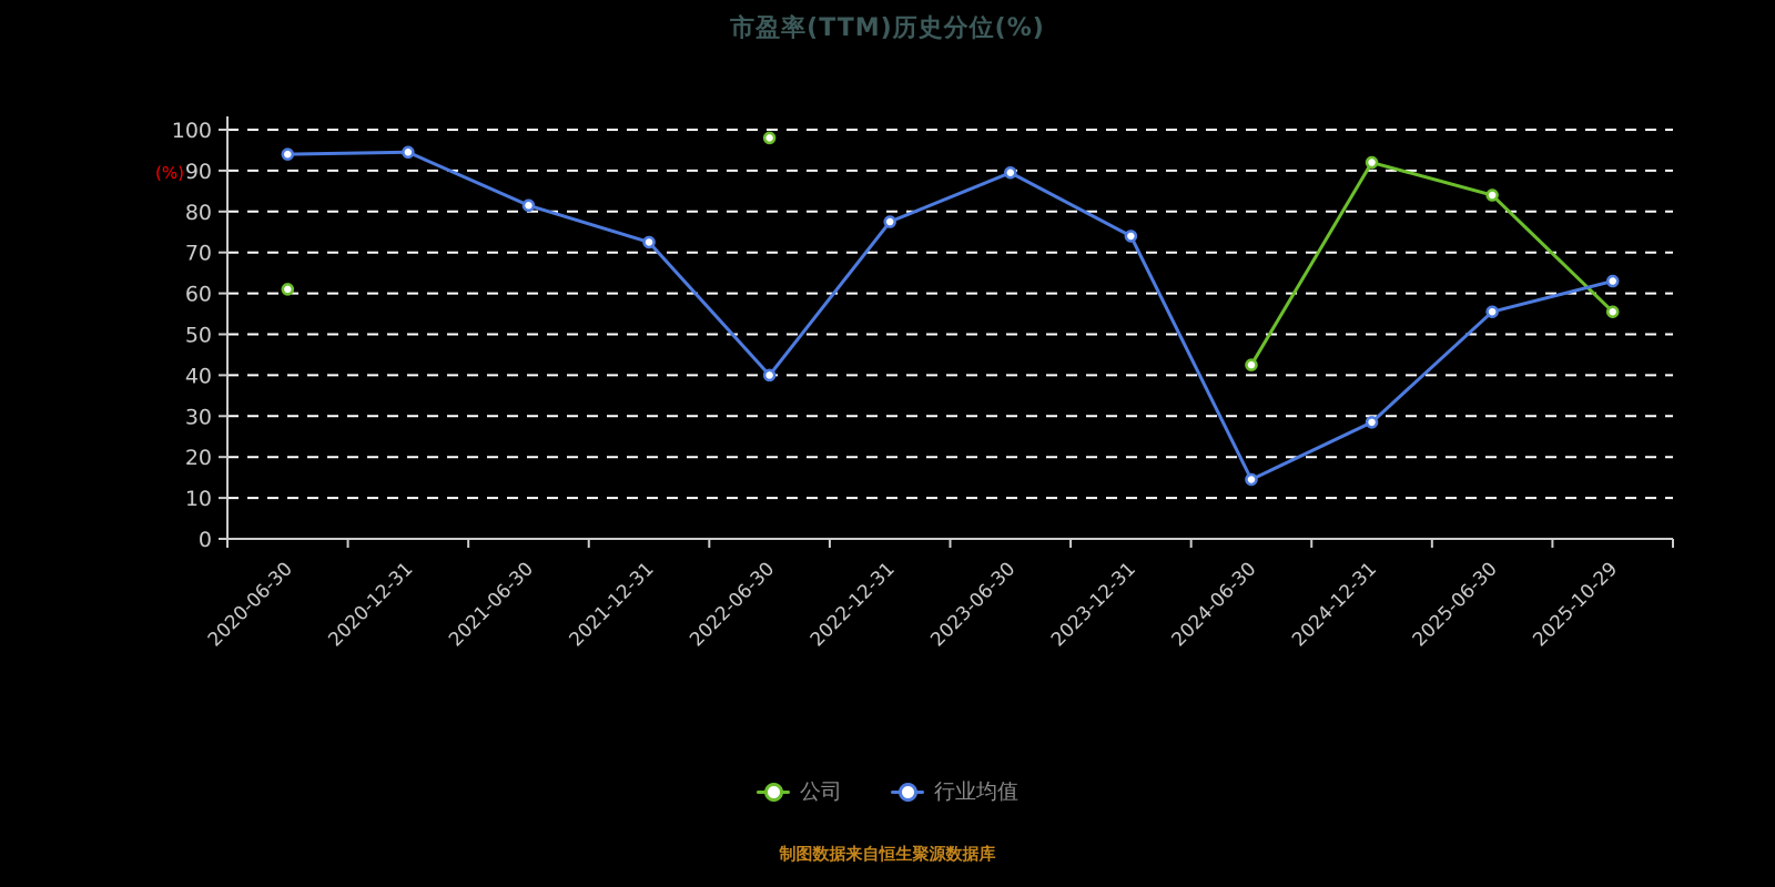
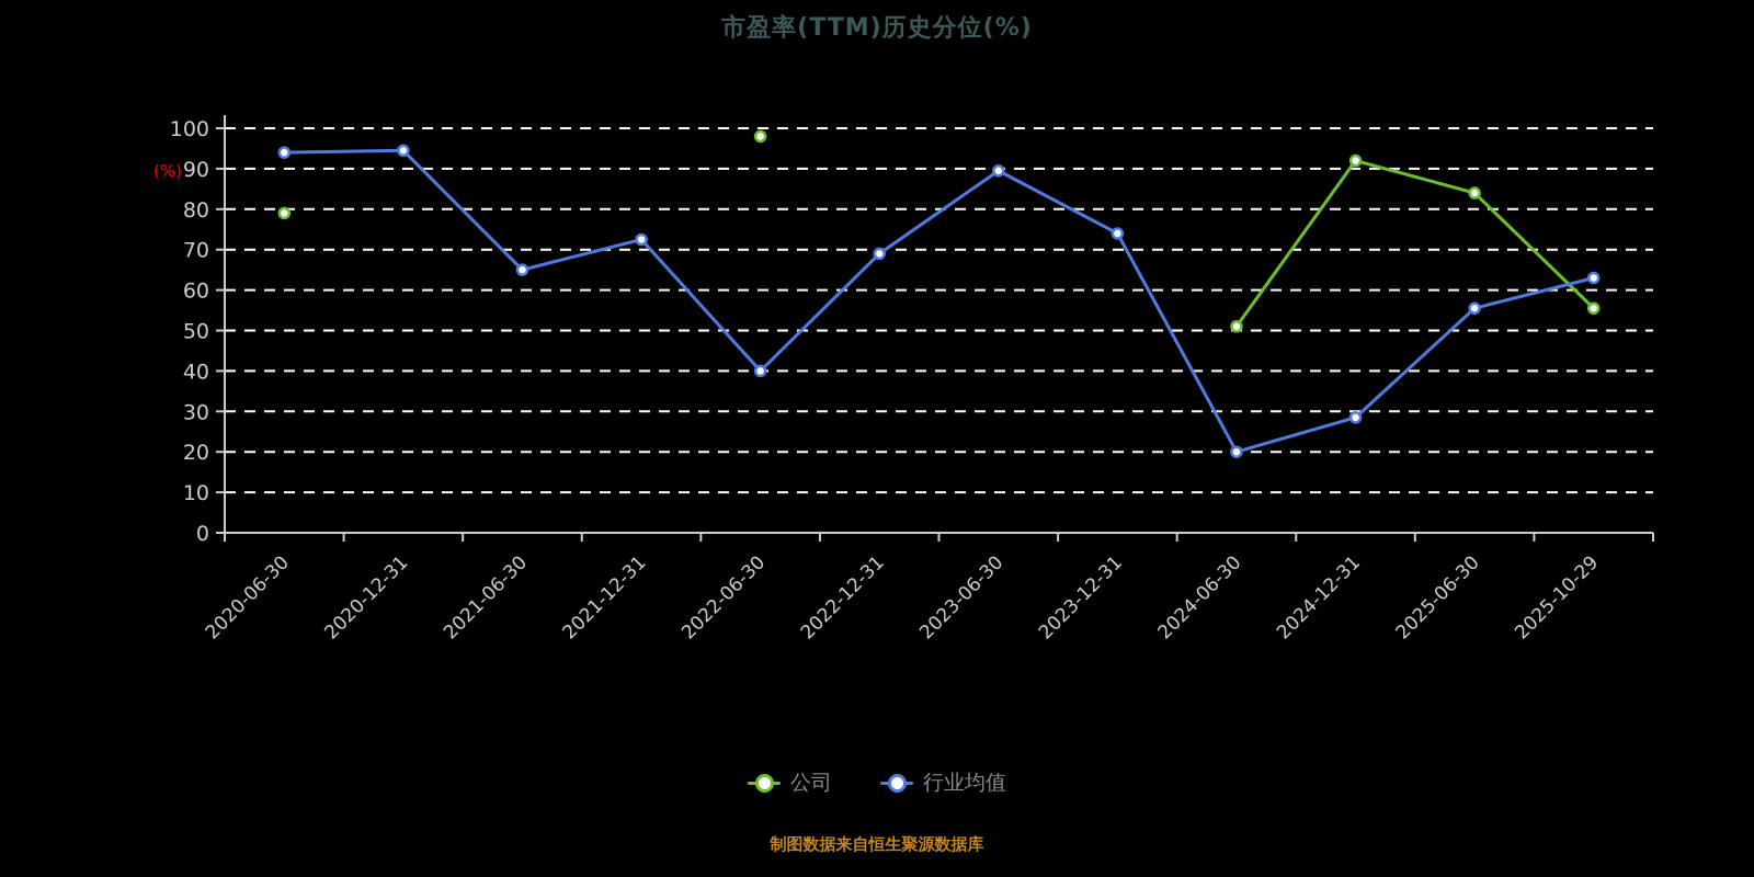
公司/2020-06-30: 61 -> 79
行业均值/2021-06-30: 82 -> 65
行业均值/2022-12-31: 78 -> 69
公司/2024-06-30: 42 -> 51
行业均值/2024-06-30: 14 -> 20
